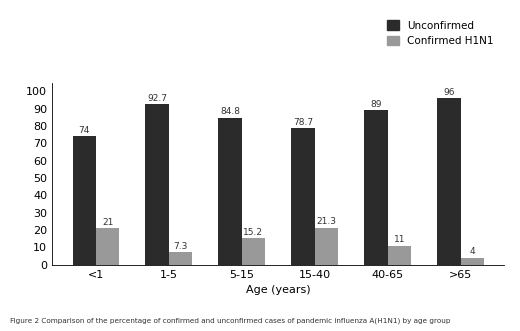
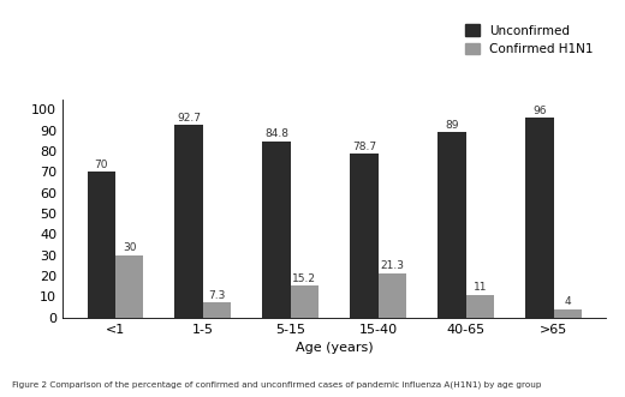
Unconfirmed/<1: 74 -> 70
Confirmed H1N1/<1: 21 -> 30
